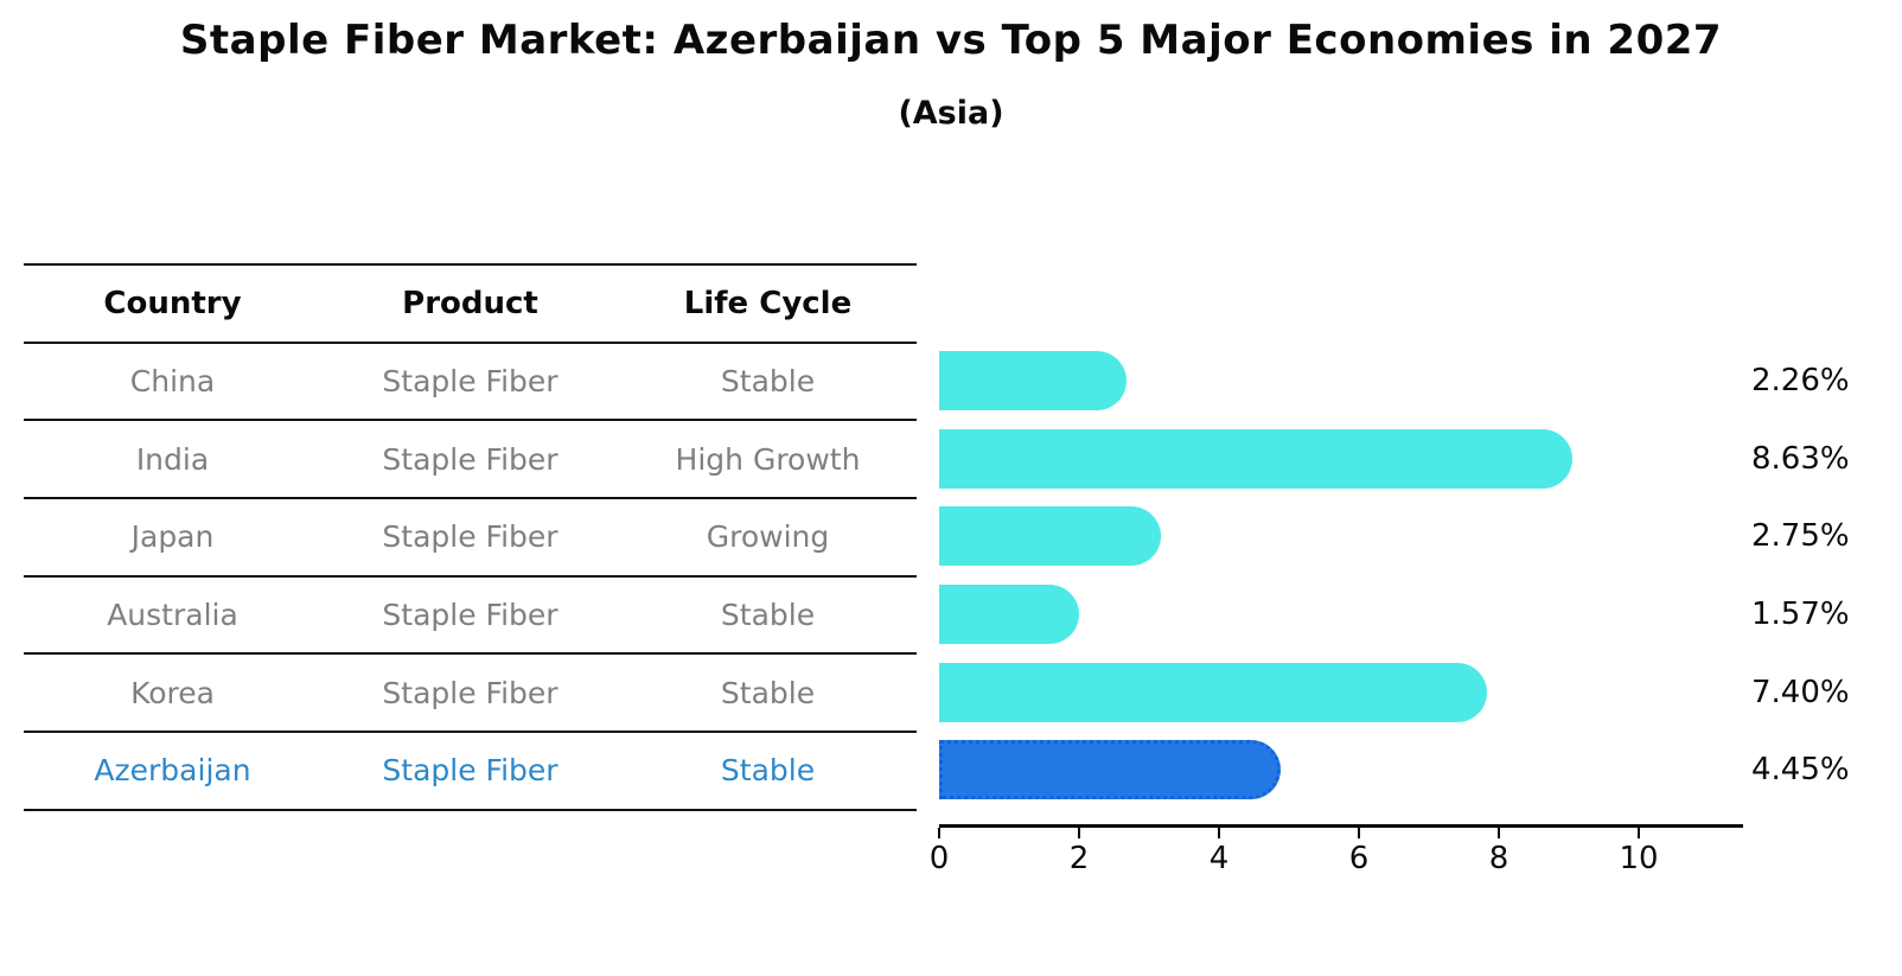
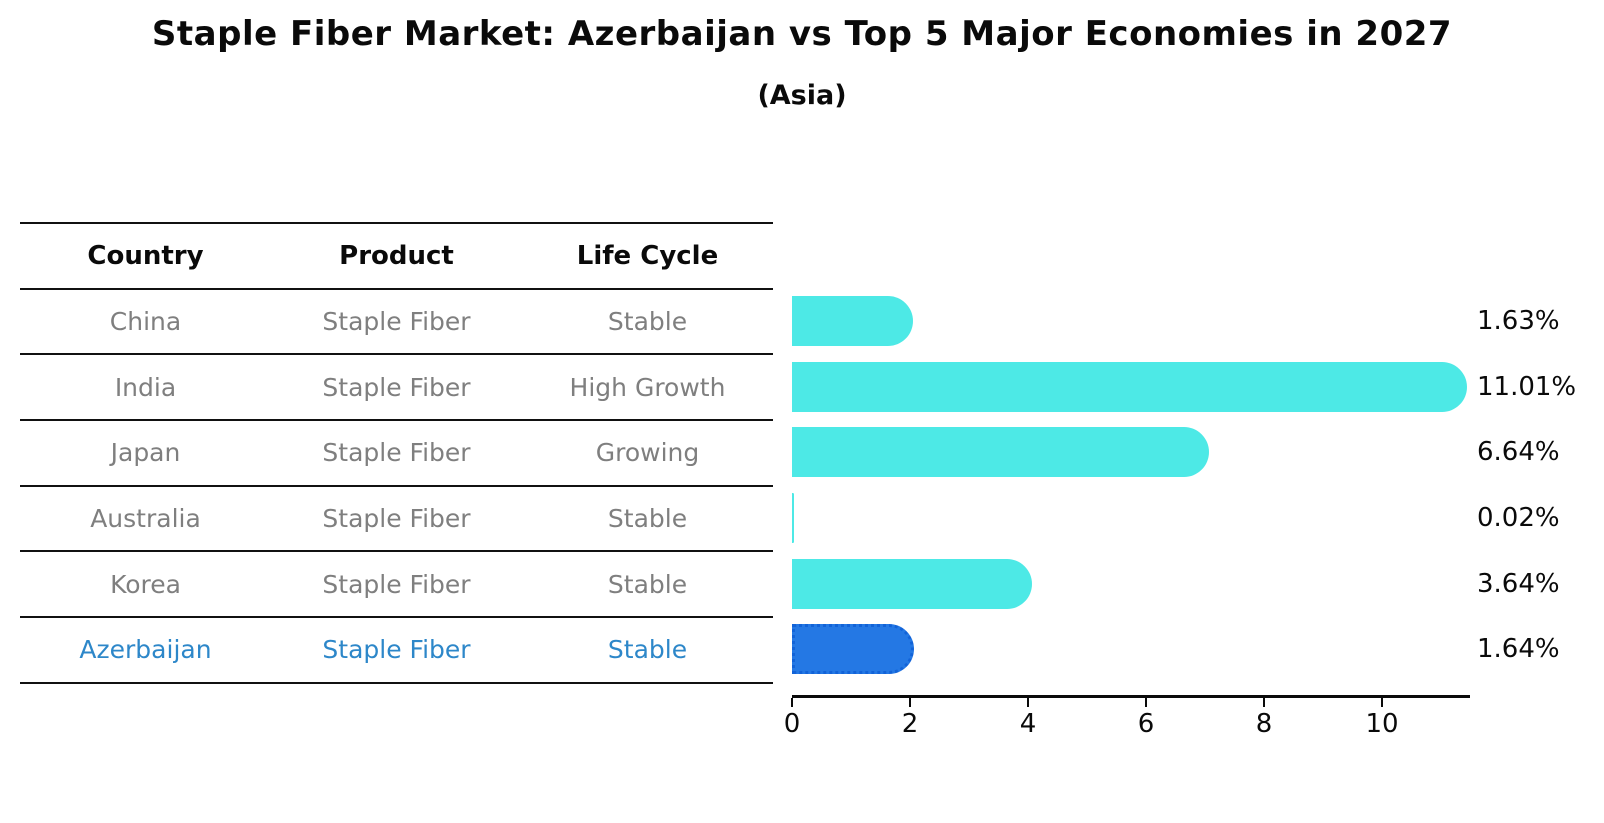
China: 2.26% -> 1.63%
India: 8.63% -> 11.01%
Japan: 2.75% -> 6.64%
Australia: 1.57% -> 0.02%
Korea: 7.40% -> 3.64%
Azerbaijan: 4.45% -> 1.64%
